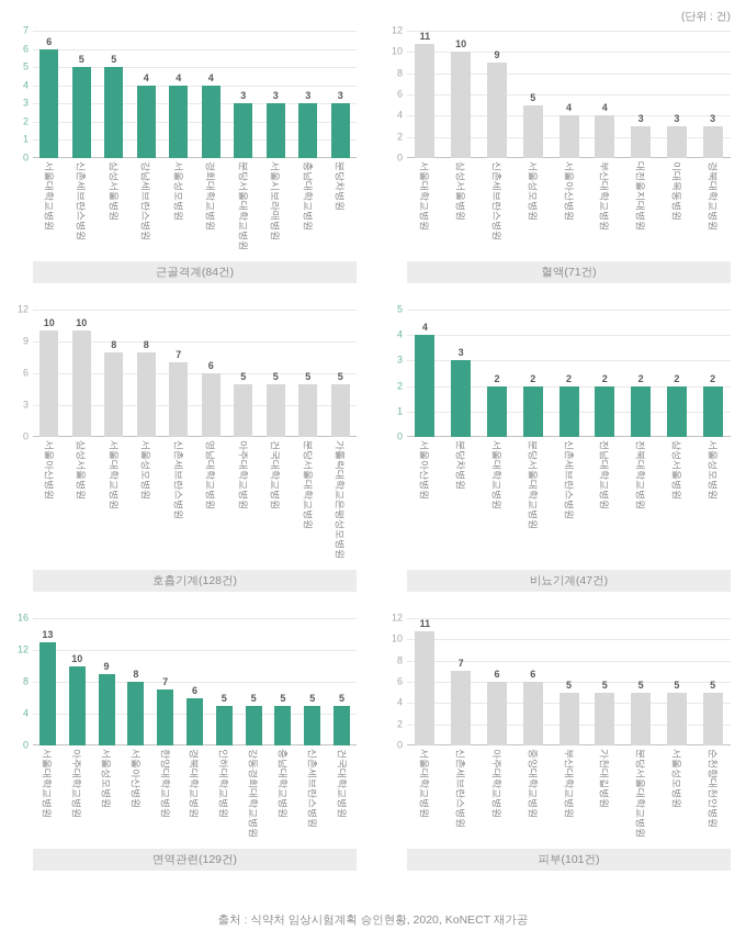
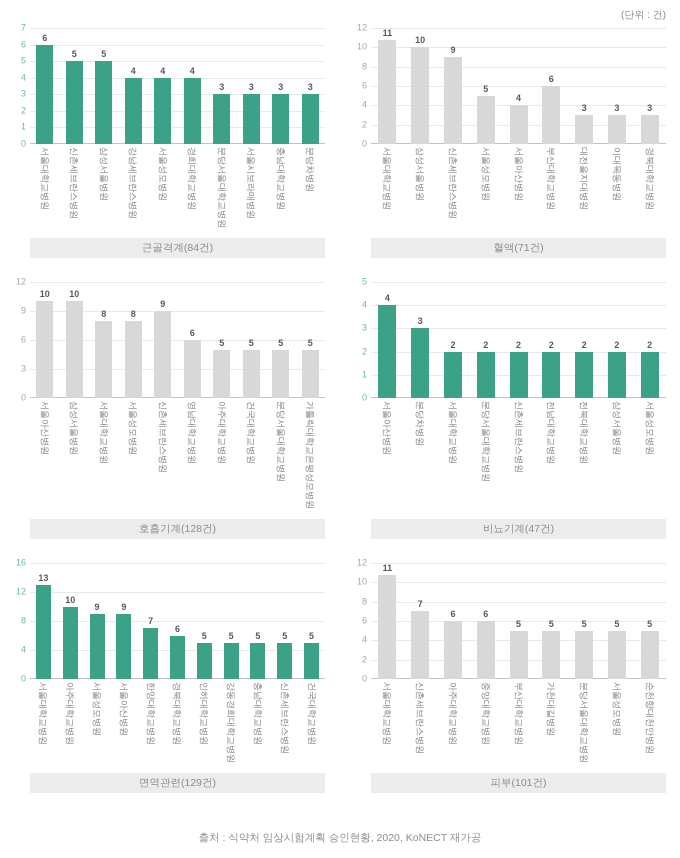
혈액(71건)/부산대학교병원: 4 -> 6
호흡기계(128건)/신촌세브란스병원: 7 -> 9
면역관련(129건)/서울아산병원: 8 -> 9
